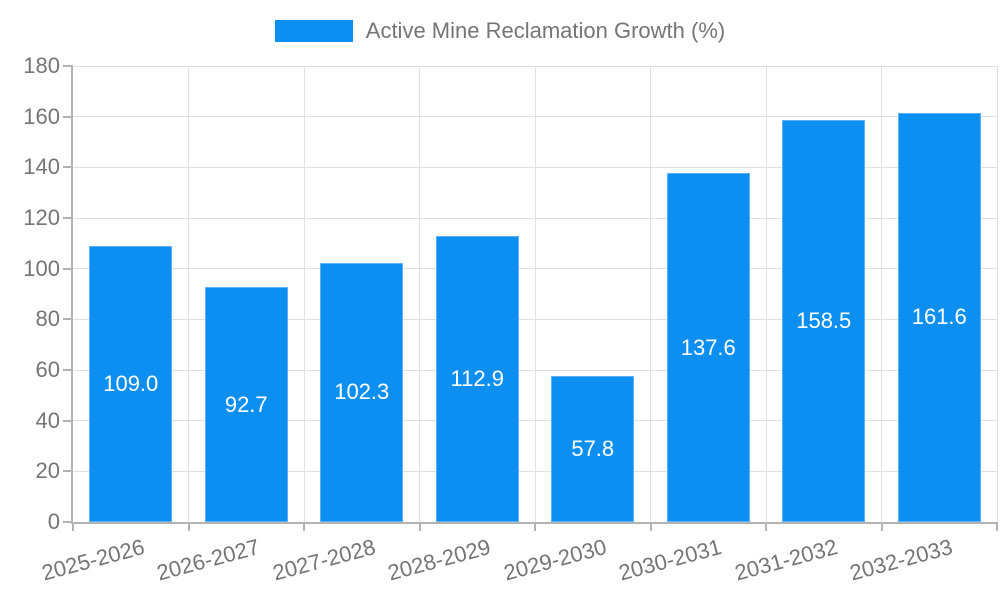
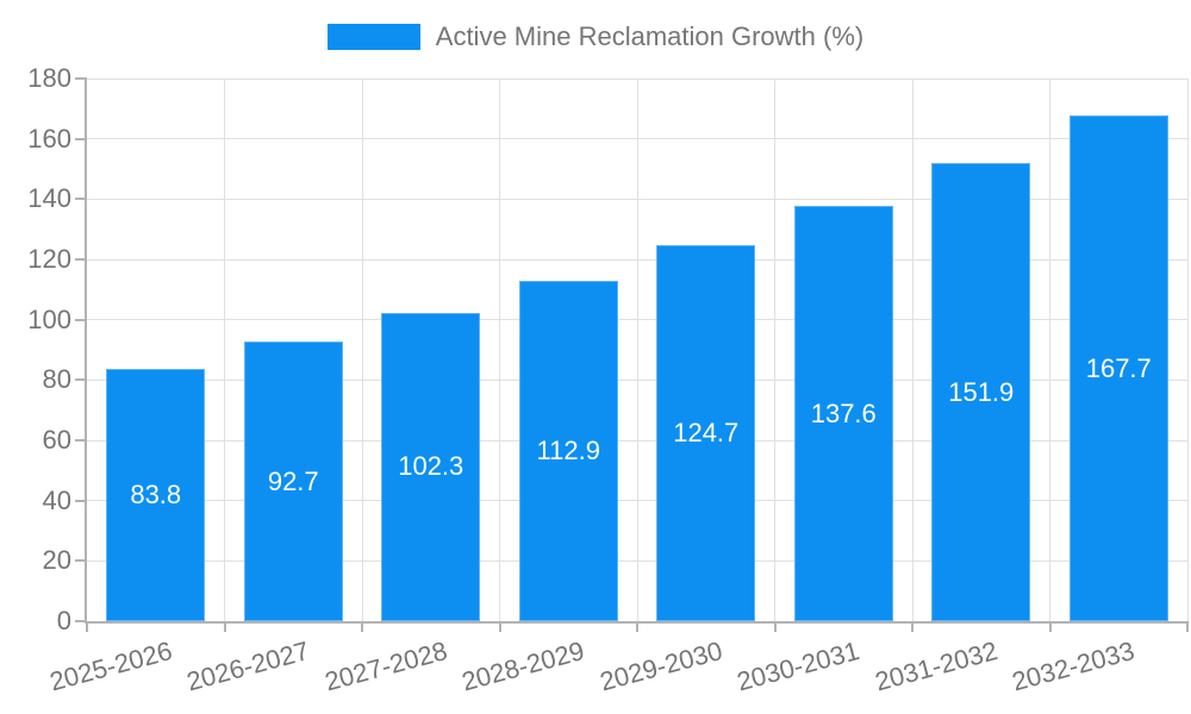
2025-2026: 109.0 -> 83.8
2029-2030: 57.8 -> 124.7
2031-2032: 158.5 -> 151.9
2032-2033: 161.6 -> 167.7
